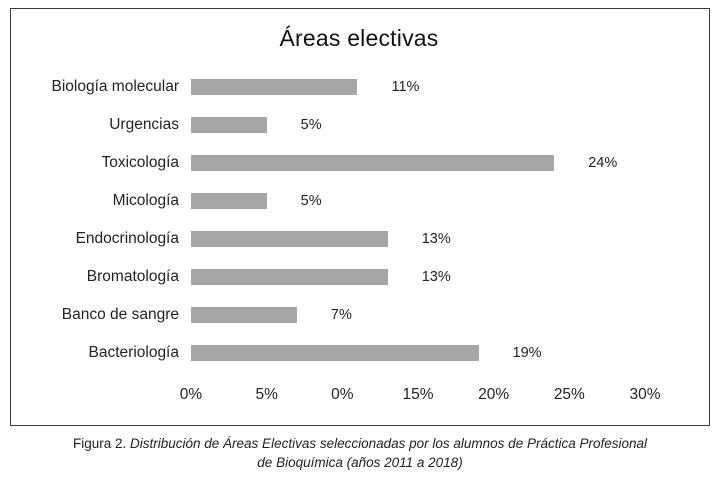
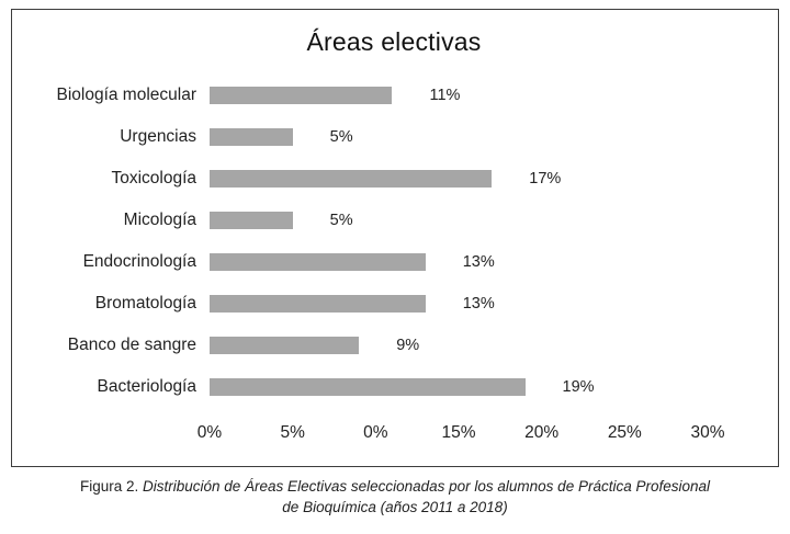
Toxicología: 24% -> 17%
Banco de sangre: 7% -> 9%
